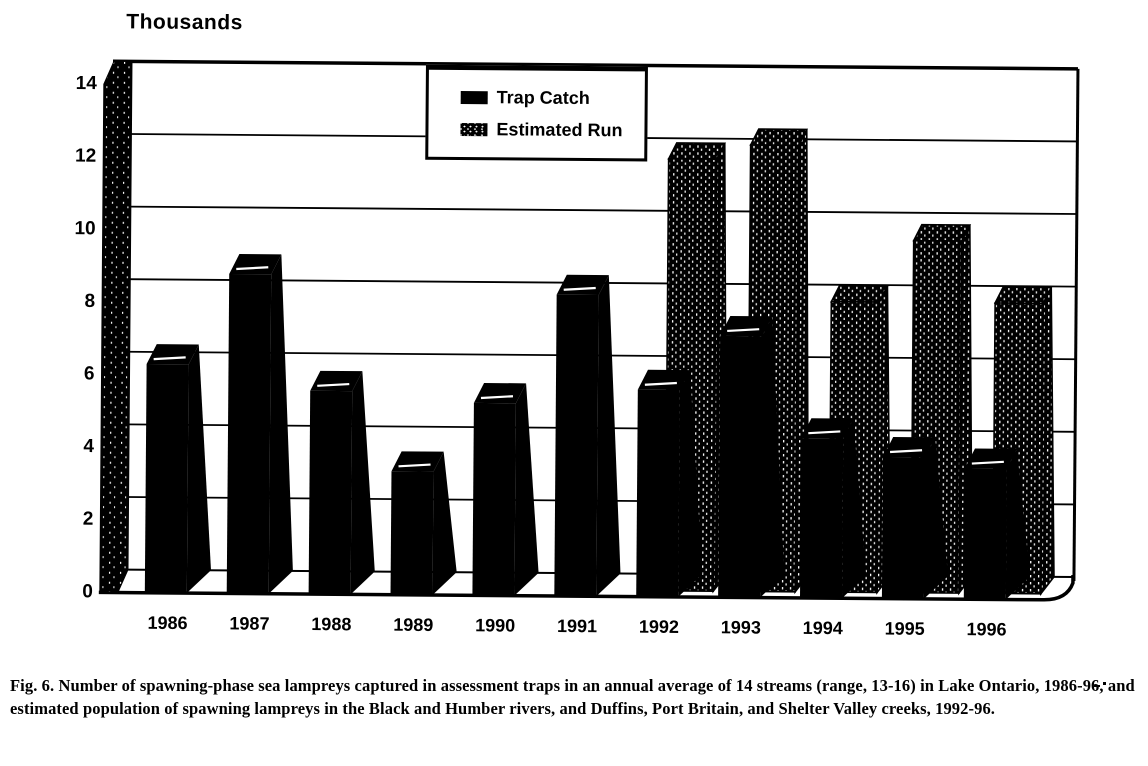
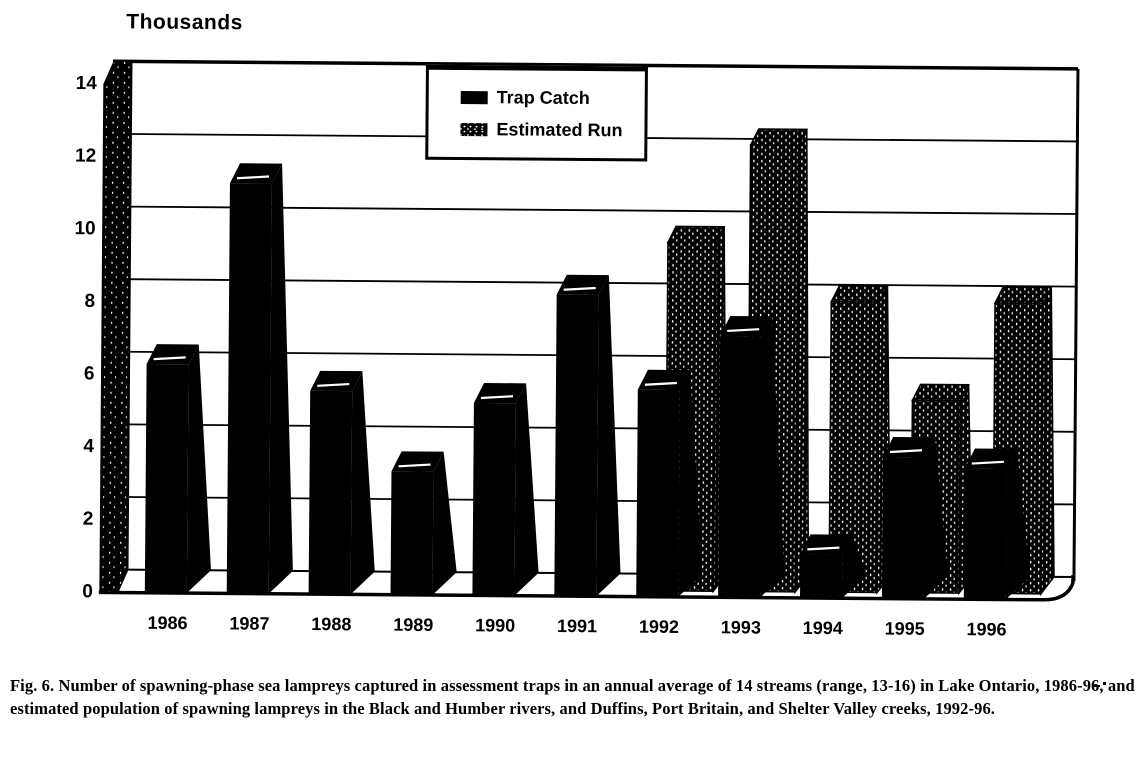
Trap Catch/1987: 8.8 -> 11.3
Estimated Run/1992: 11.9 -> 9.6
Trap Catch/1994: 4.4 -> 1.2
Estimated Run/1995: 9.7 -> 5.3
